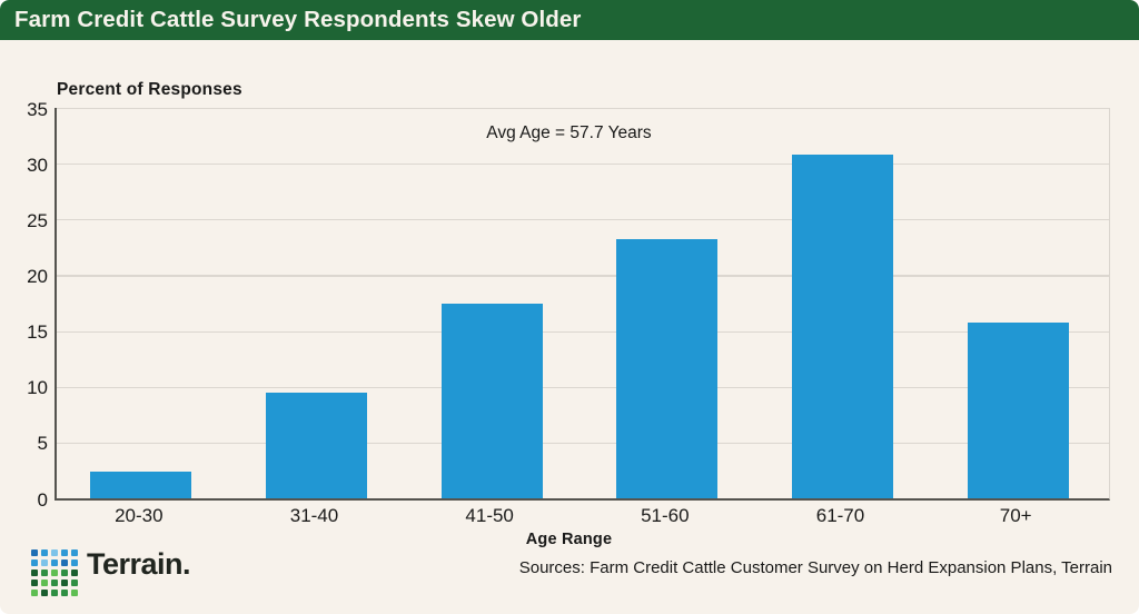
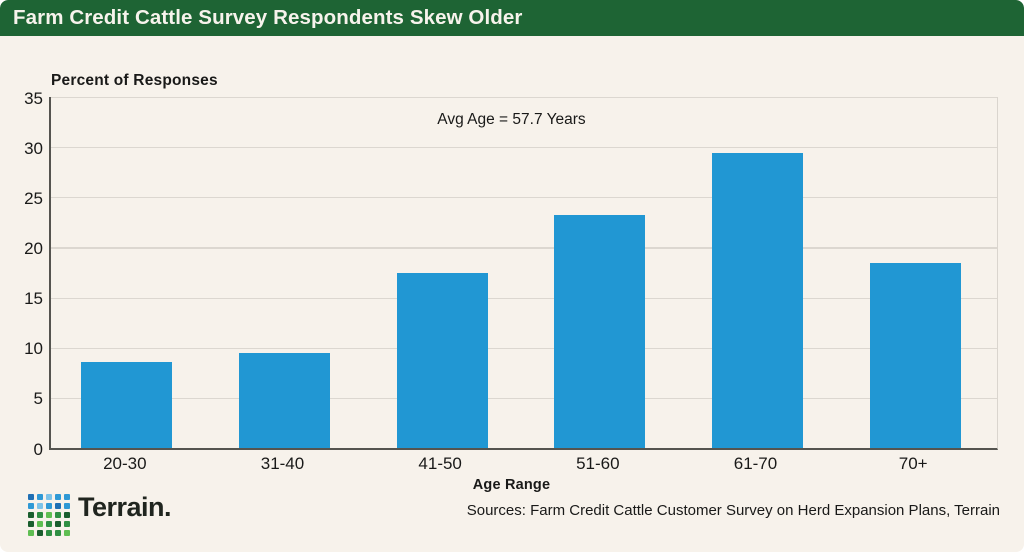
20-30: 2.4 -> 8.6
61-70: 30.8 -> 29.4
70+: 15.8 -> 18.4
